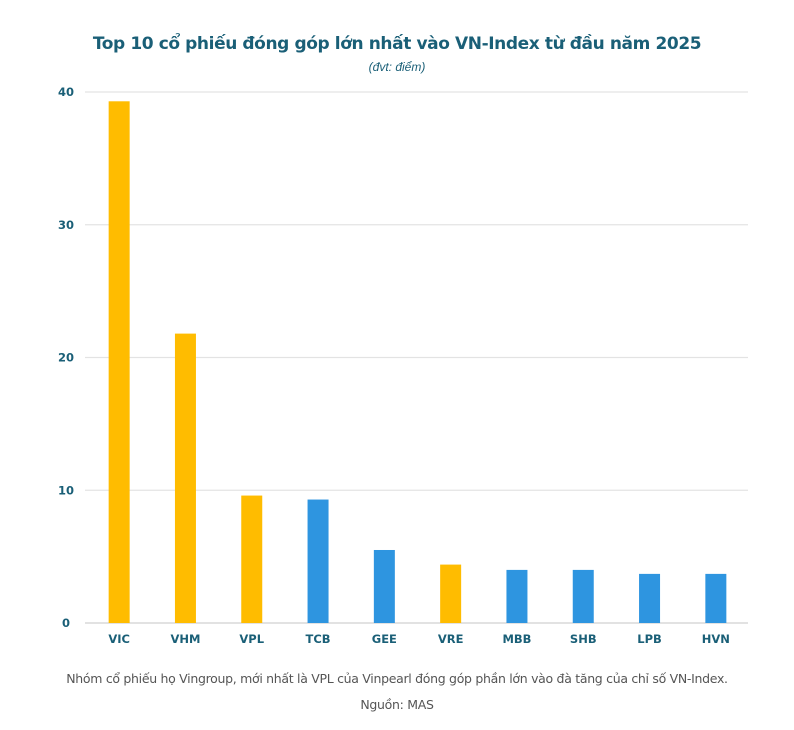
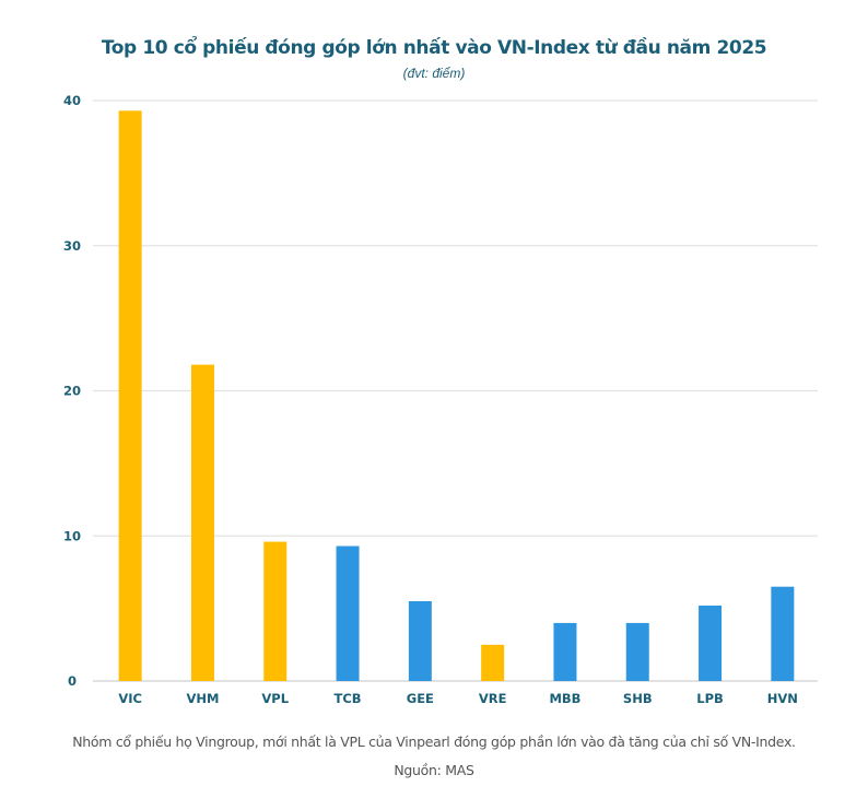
VRE: 4.4 -> 2.5
LPB: 3.7 -> 5.2
HVN: 3.7 -> 6.5
